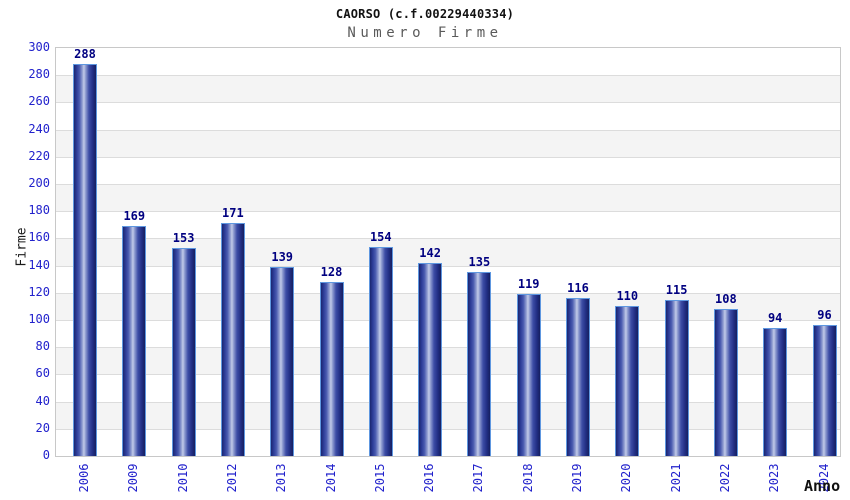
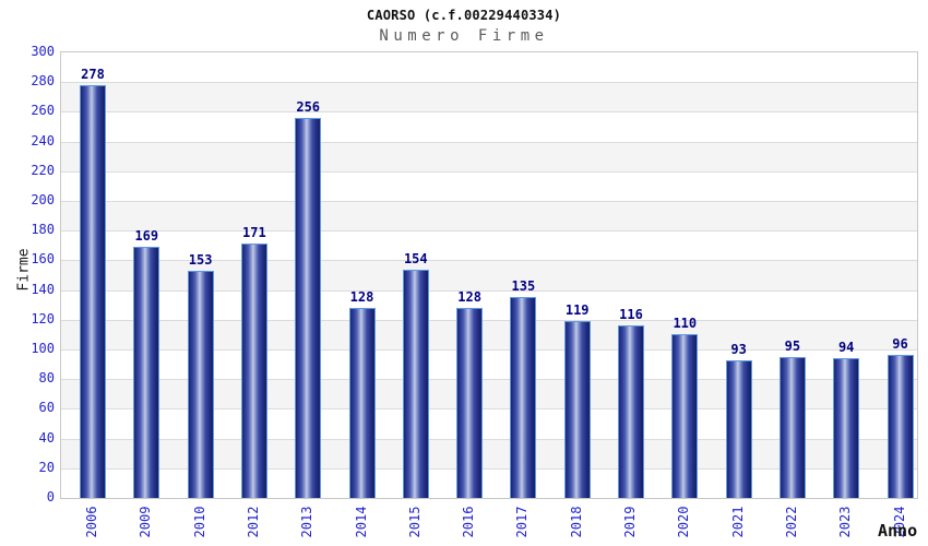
2006: 288 -> 278
2013: 139 -> 256
2016: 142 -> 128
2021: 115 -> 93
2022: 108 -> 95
